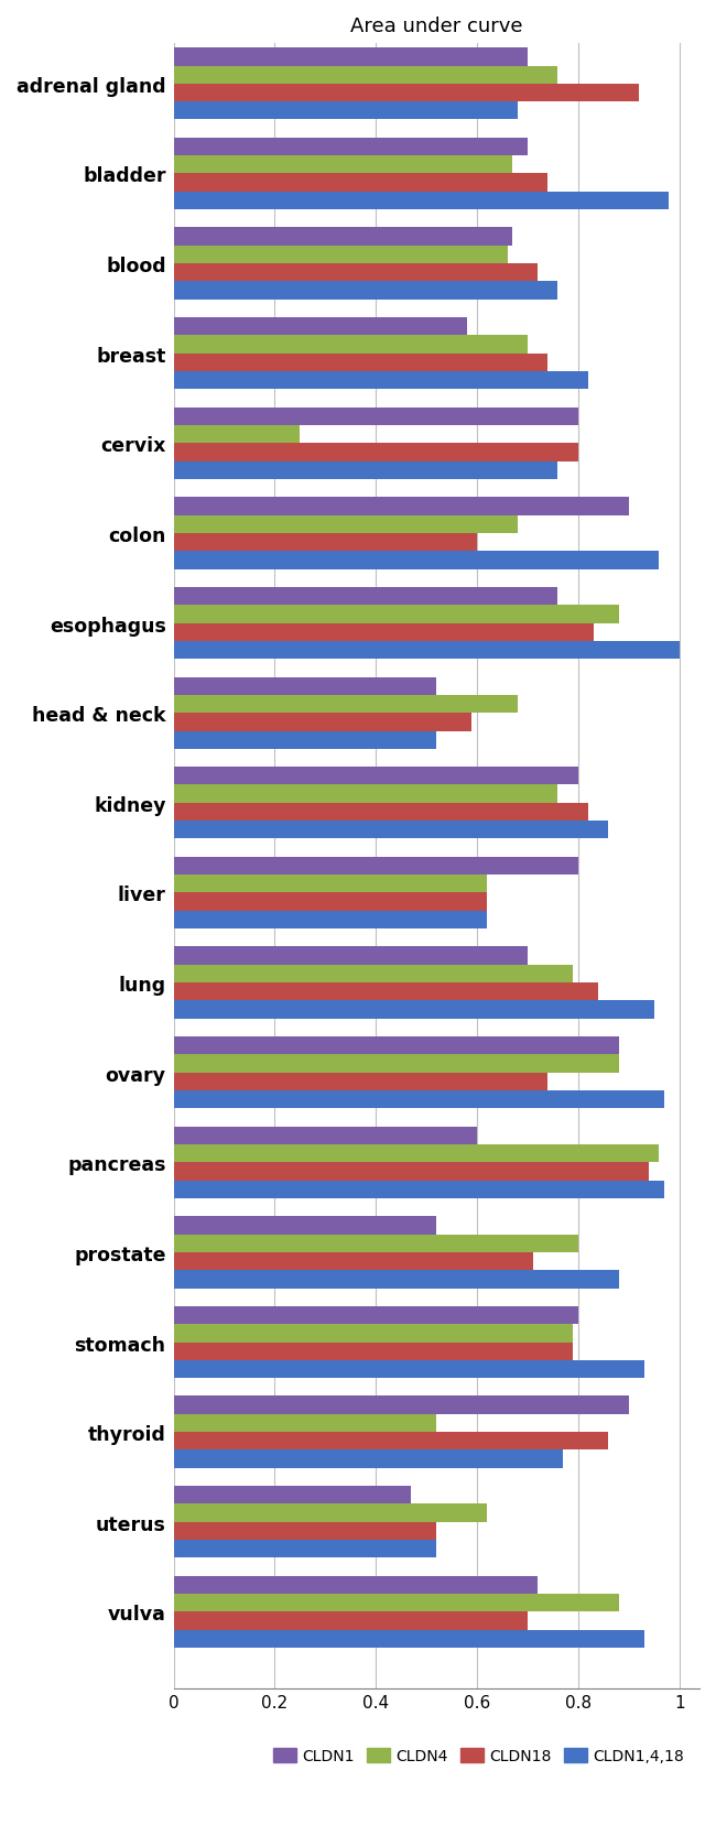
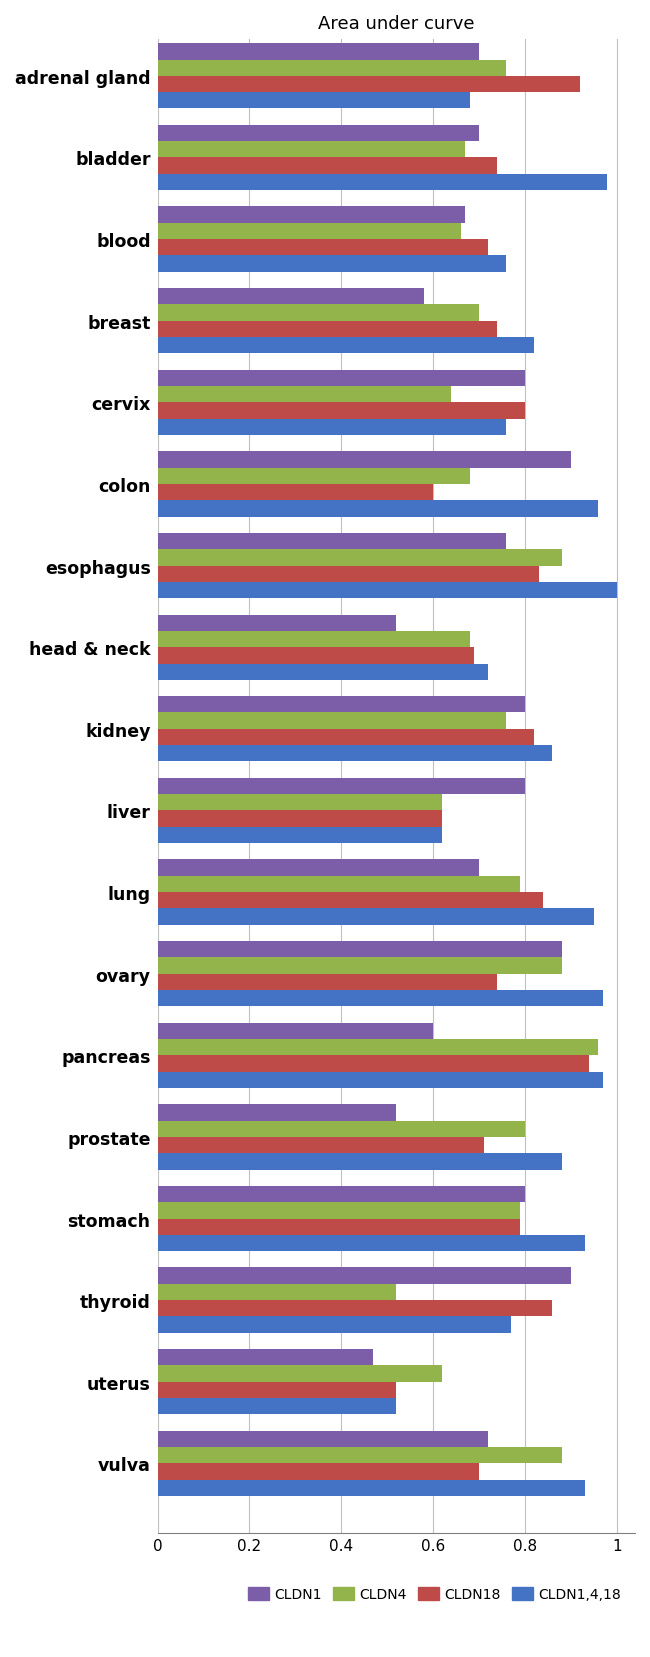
CLDN4/cervix: 0.25 -> 0.64
CLDN18/head & neck: 0.59 -> 0.69
CLDN1,4,18/head & neck: 0.52 -> 0.72
